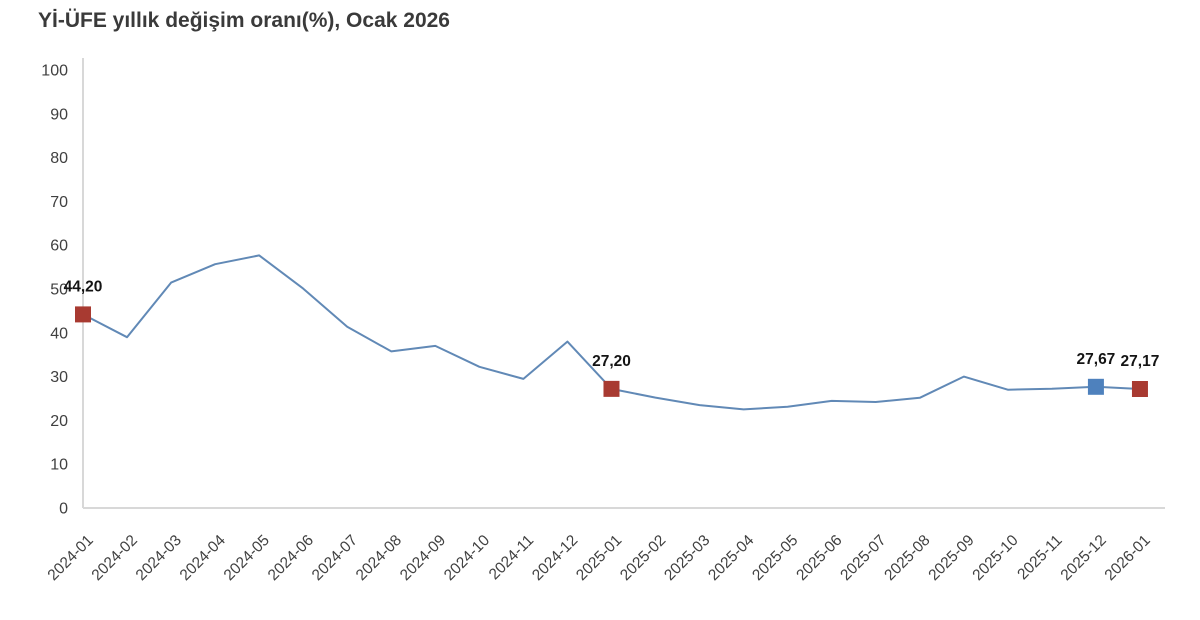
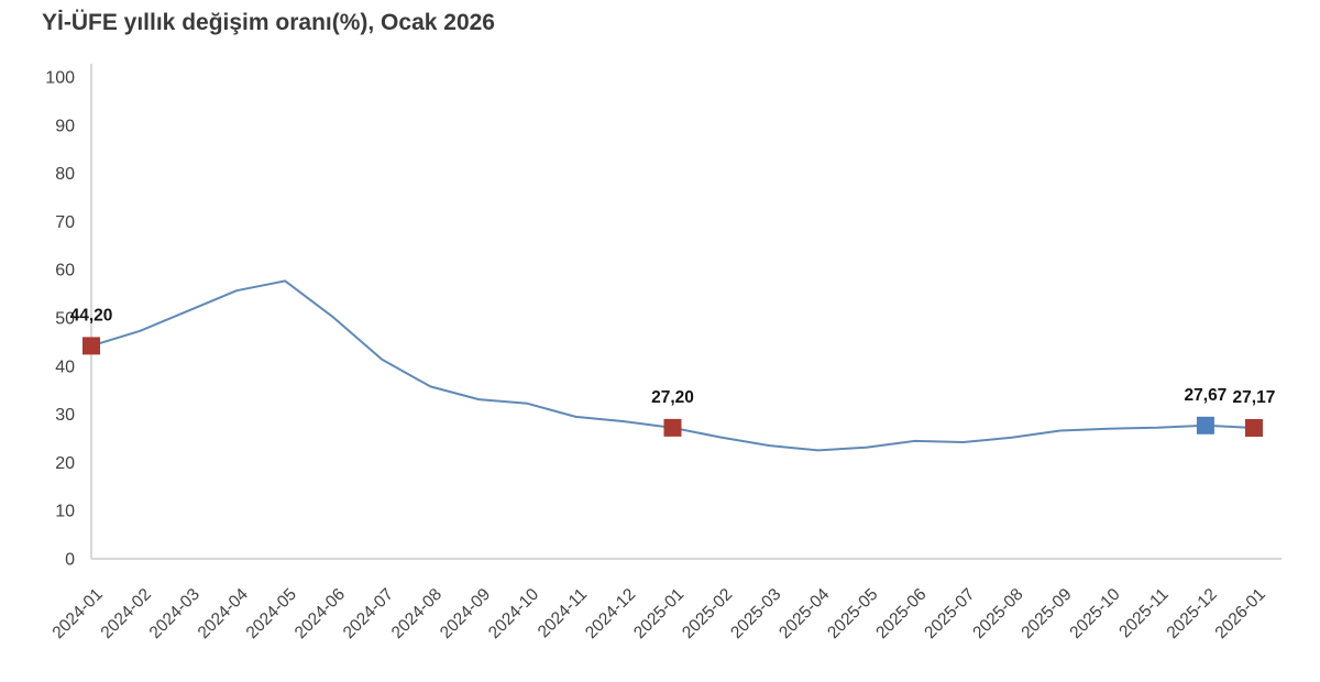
2024-02: 39 -> 47
2024-09: 37 -> 33
2024-12: 38 -> 29
2025-09: 30 -> 27
